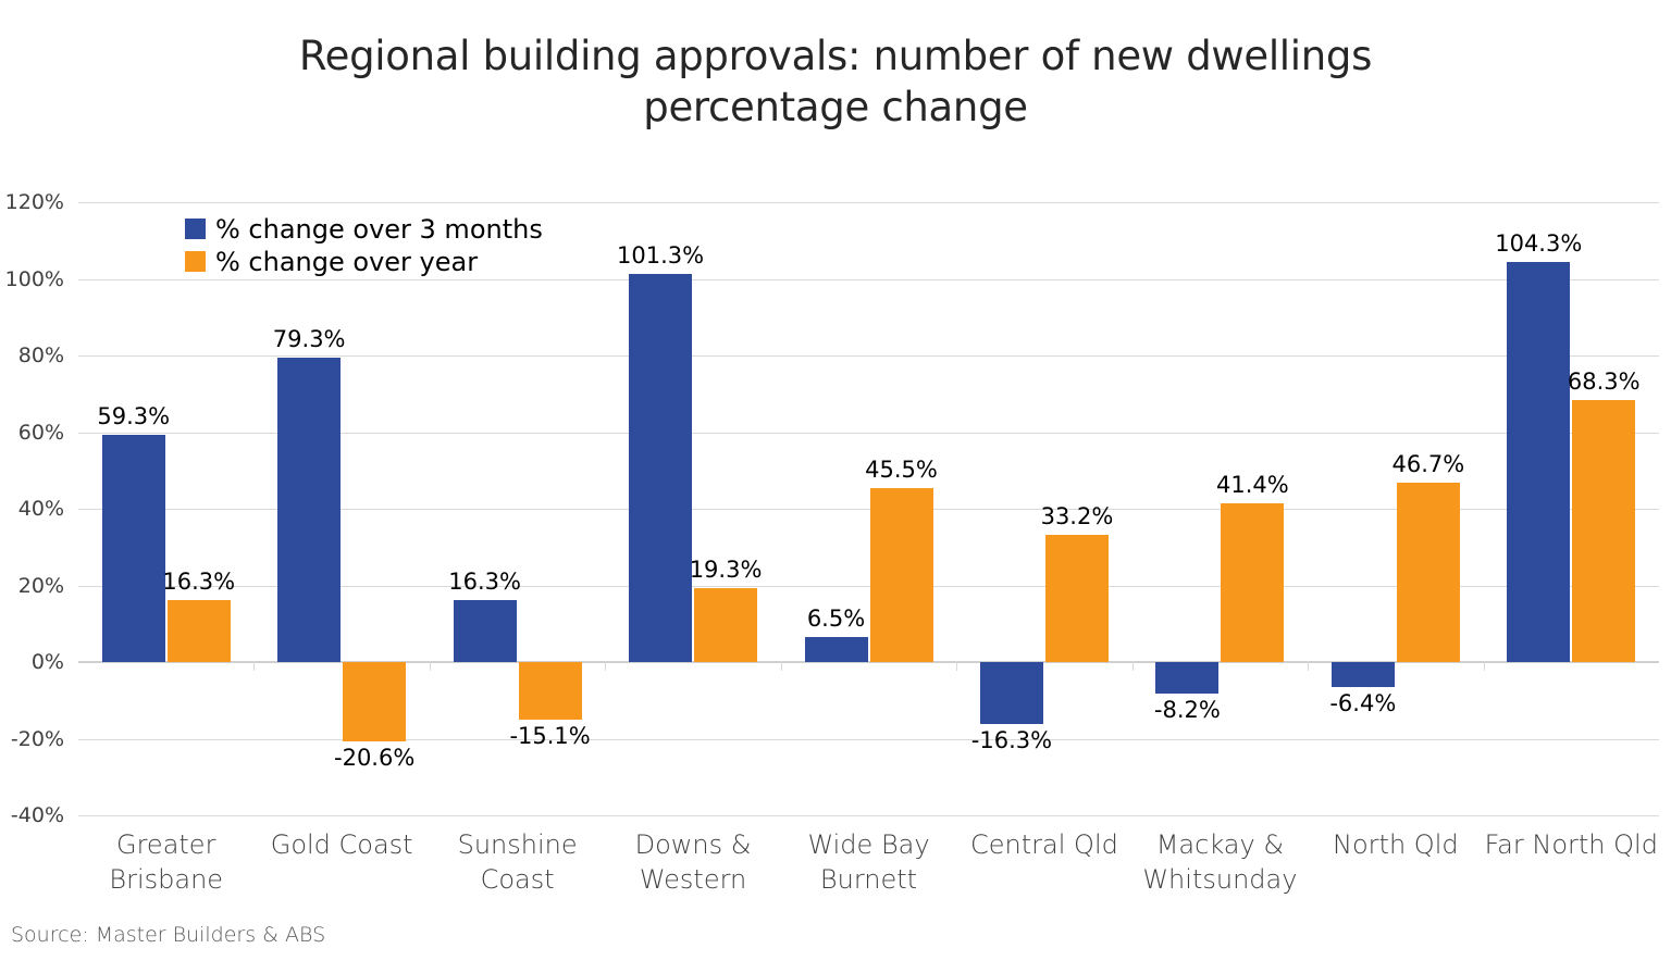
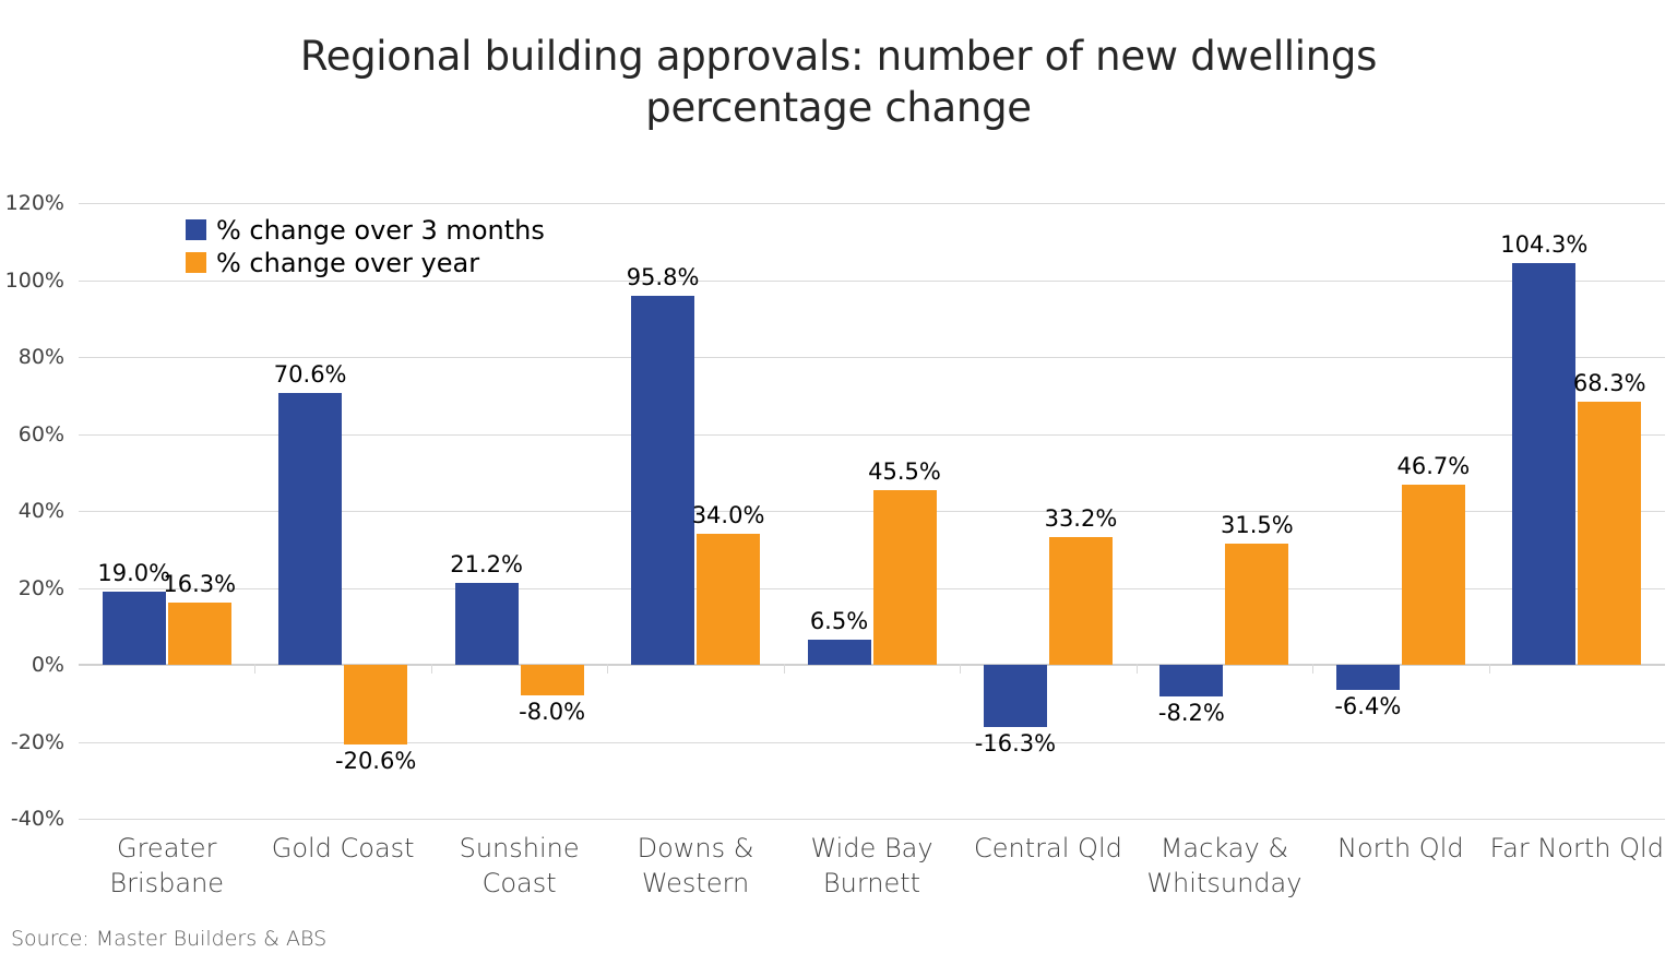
% change over 3 months/Greater Brisbane: 59.3% -> 19.0%
% change over 3 months/Gold Coast: 79.3% -> 70.6%
% change over 3 months/Sunshine Coast: 16.3% -> 21.2%
% change over year/Sunshine Coast: -15.1% -> -8.0%
% change over 3 months/Downs & Western: 101.3% -> 95.8%
% change over year/Downs & Western: 19.3% -> 34.0%
% change over year/Mackay & Whitsunday: 41.4% -> 31.5%
